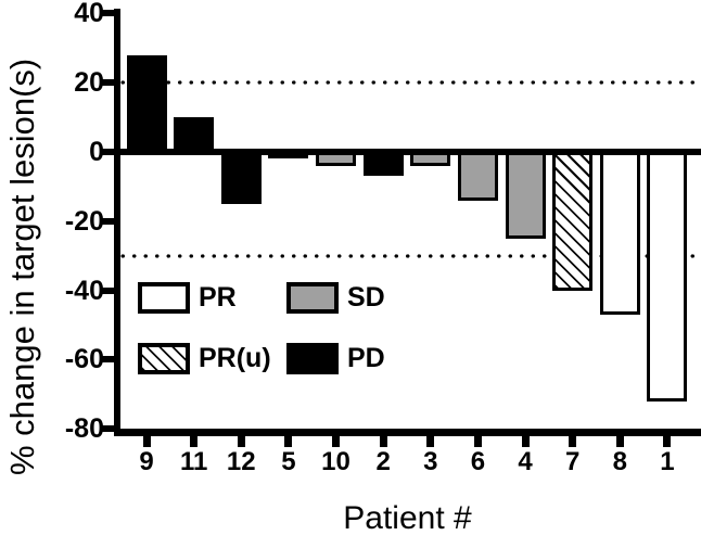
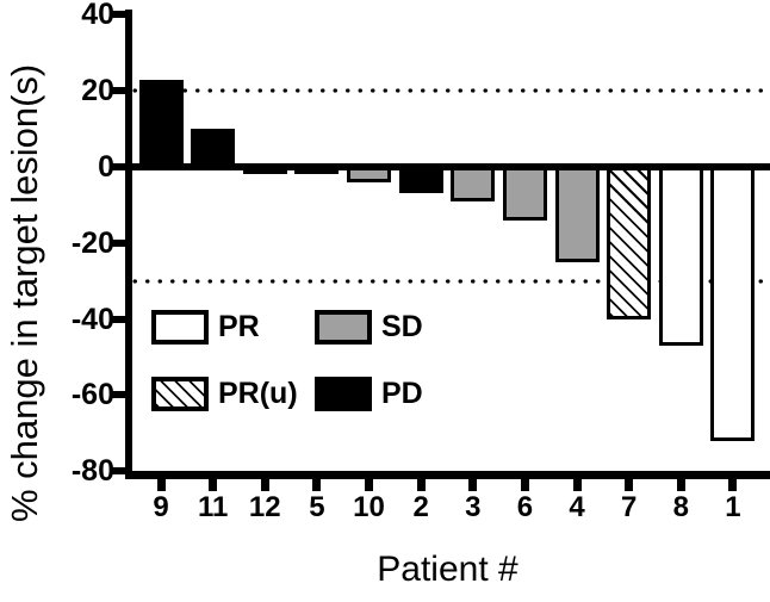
9: 28 -> 23
12: -15 -> -1
3: -4 -> -9
